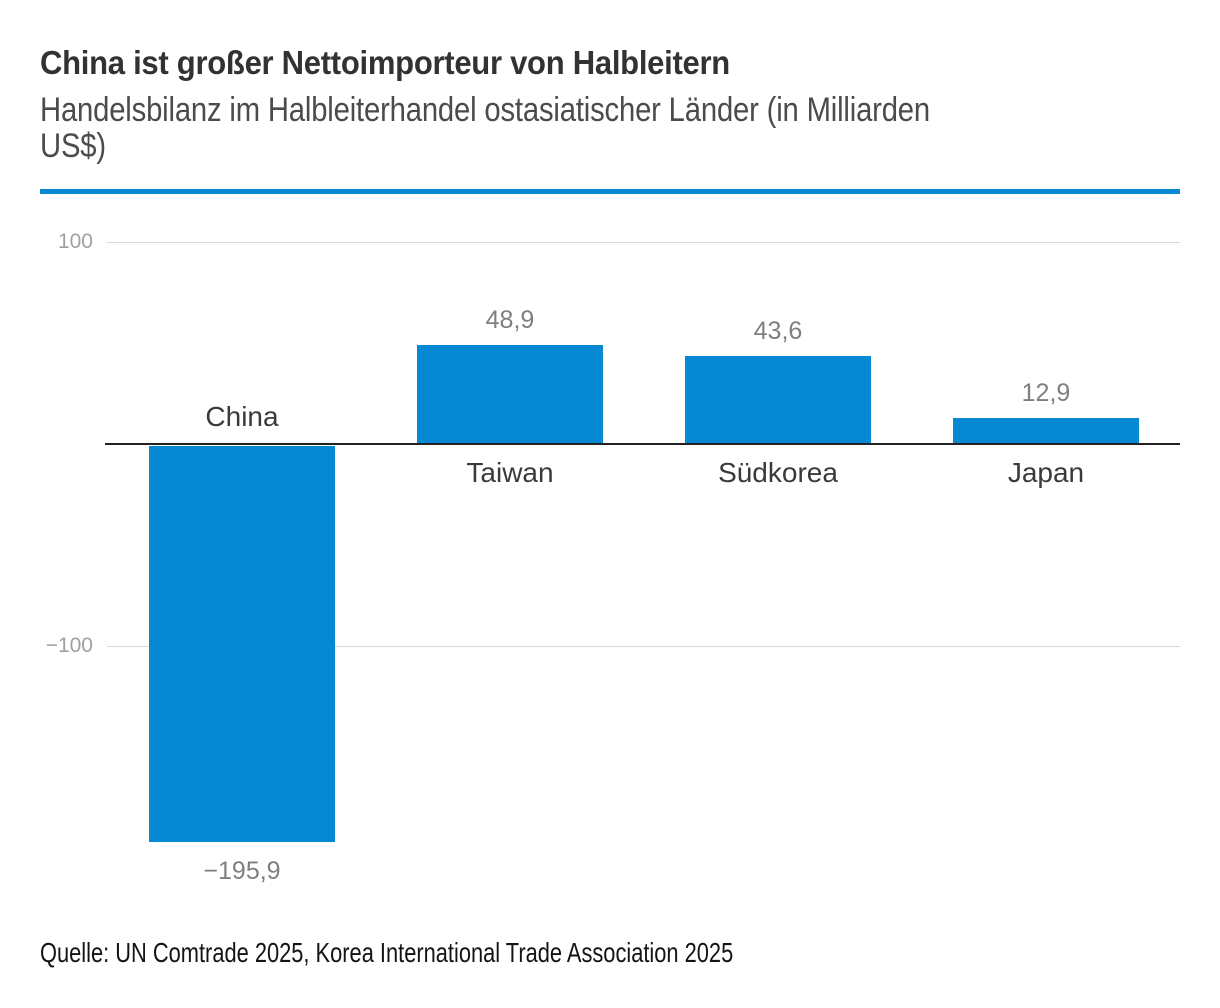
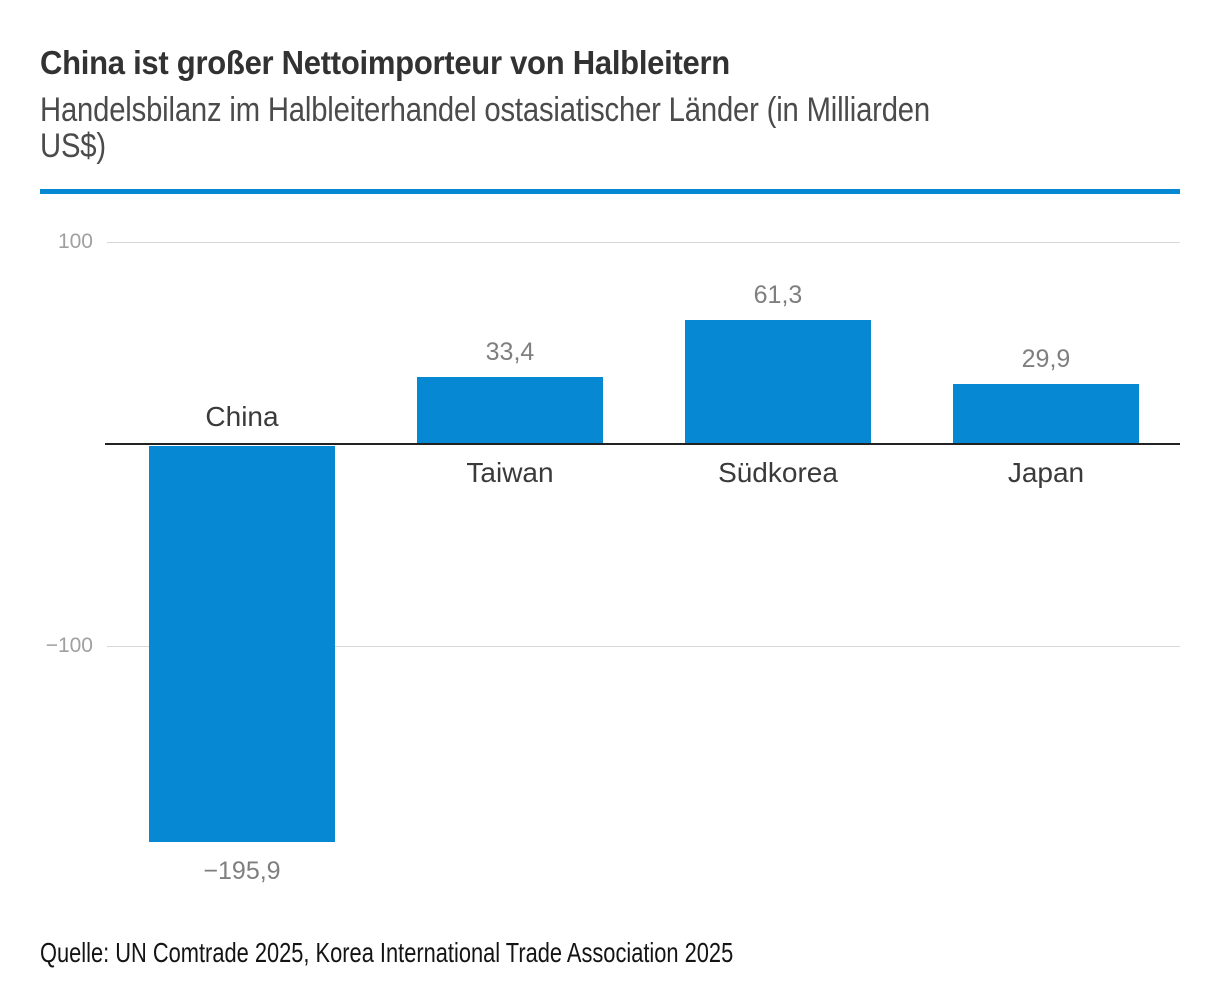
Taiwan: 48,9 -> 33,4
Südkorea: 43,6 -> 61,3
Japan: 12,9 -> 29,9
